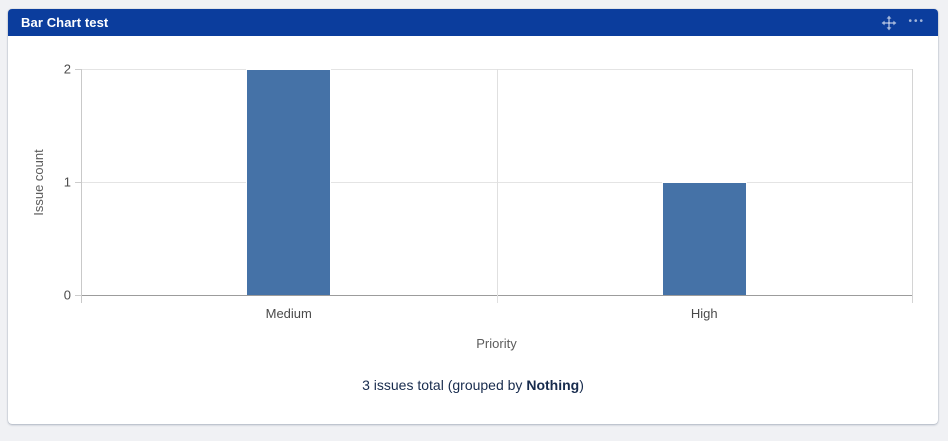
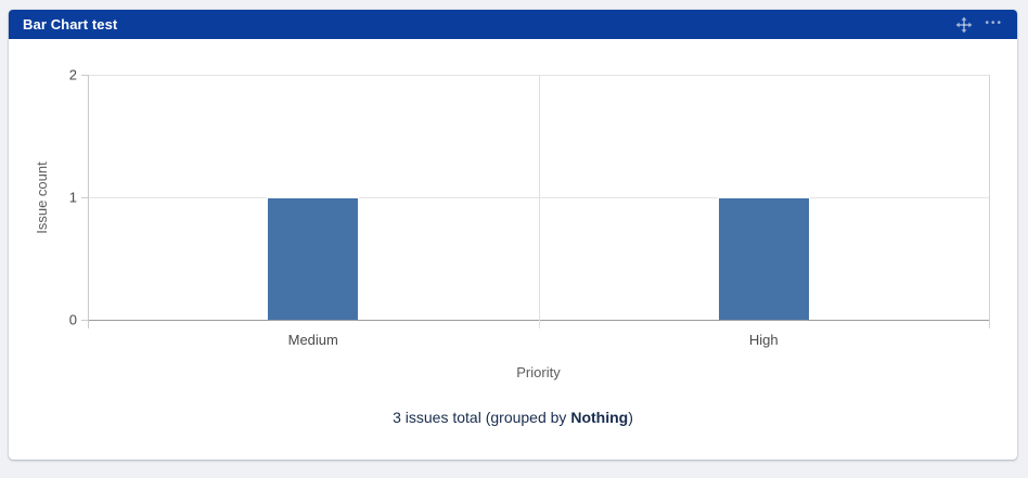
Medium: 2 -> 1
